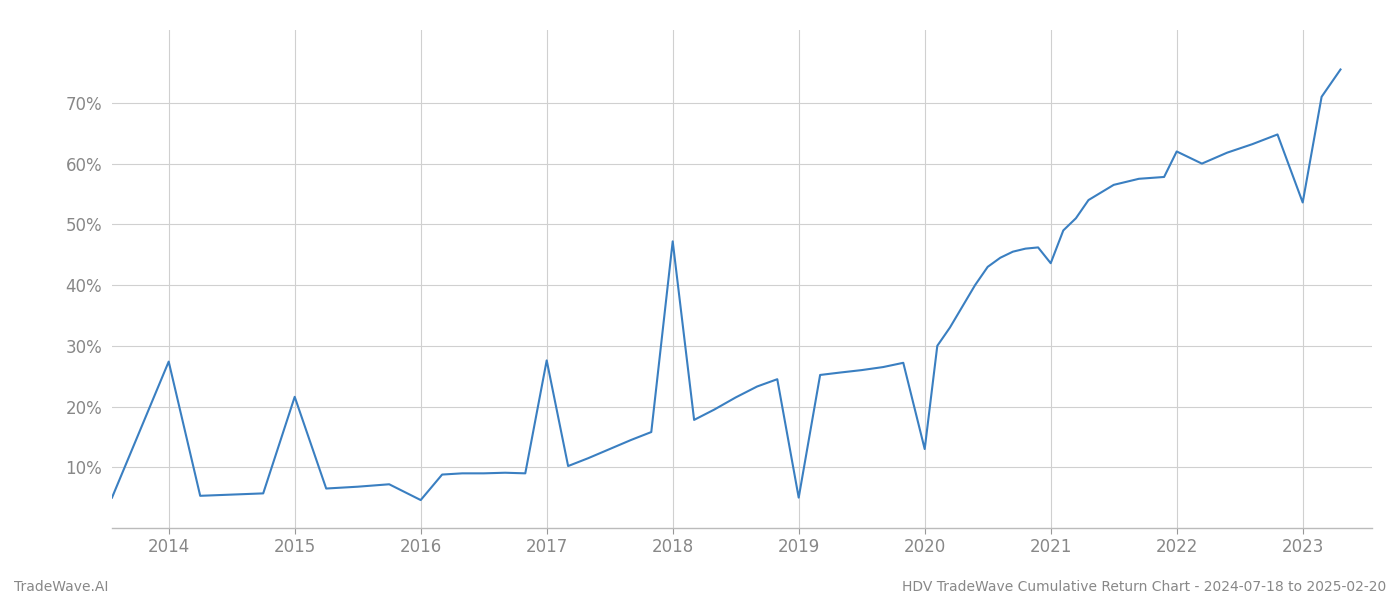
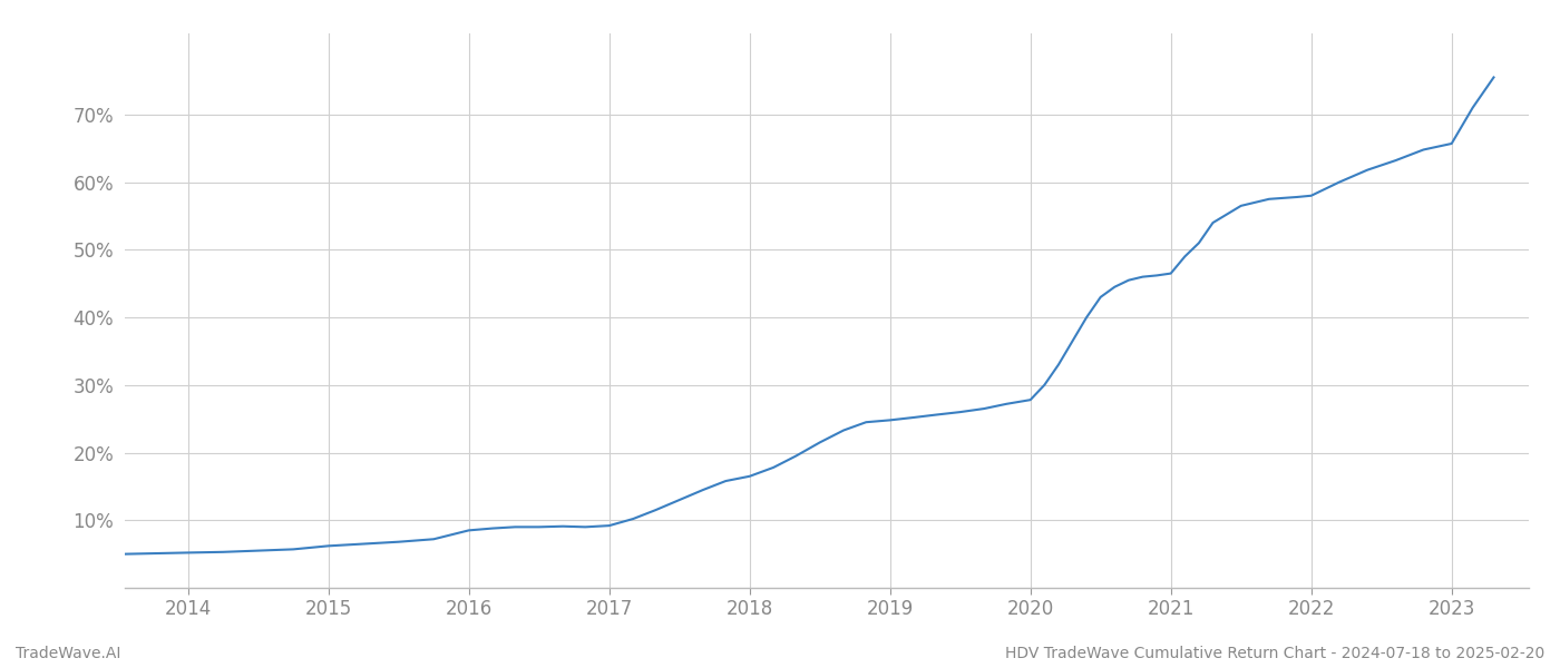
2014: 27.4% -> 5.2%
2015: 21.6% -> 6.2%
2016: 4.6% -> 8.5%
2017: 27.6% -> 9.2%
2018: 47.2% -> 16.5%
2019: 5.0% -> 24.8%
2020: 13.0% -> 27.8%
2021: 43.6% -> 46.5%
2022: 62.0% -> 58.0%
2023: 53.6% -> 65.7%
